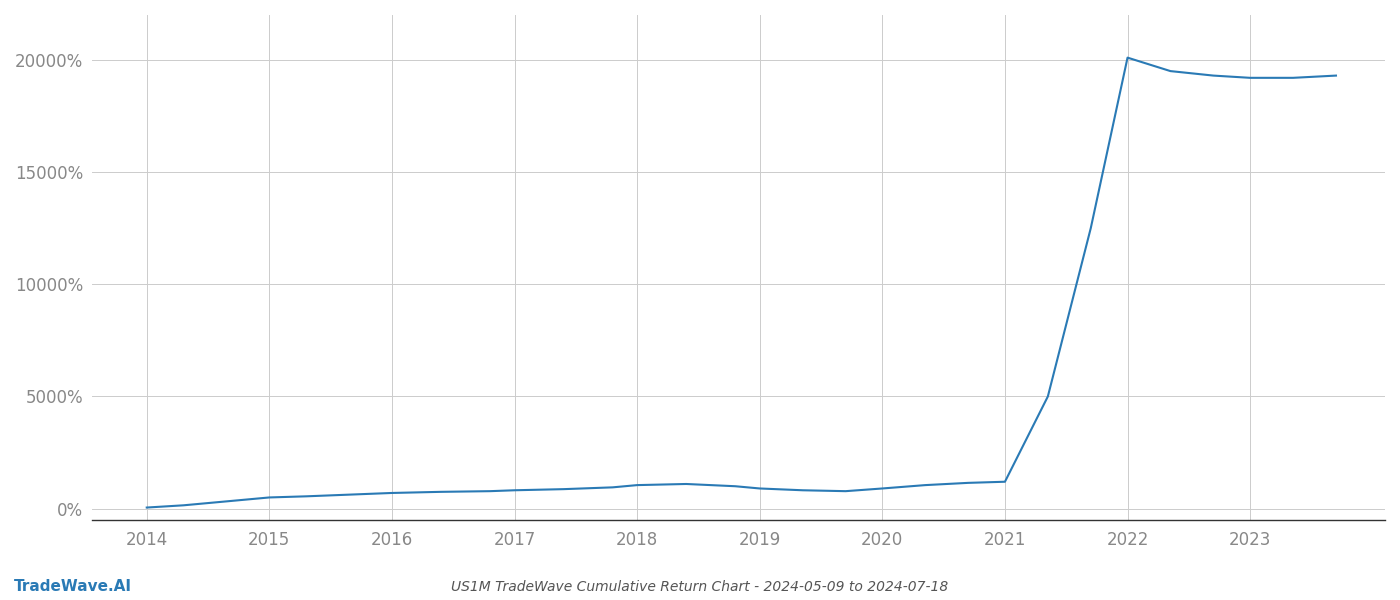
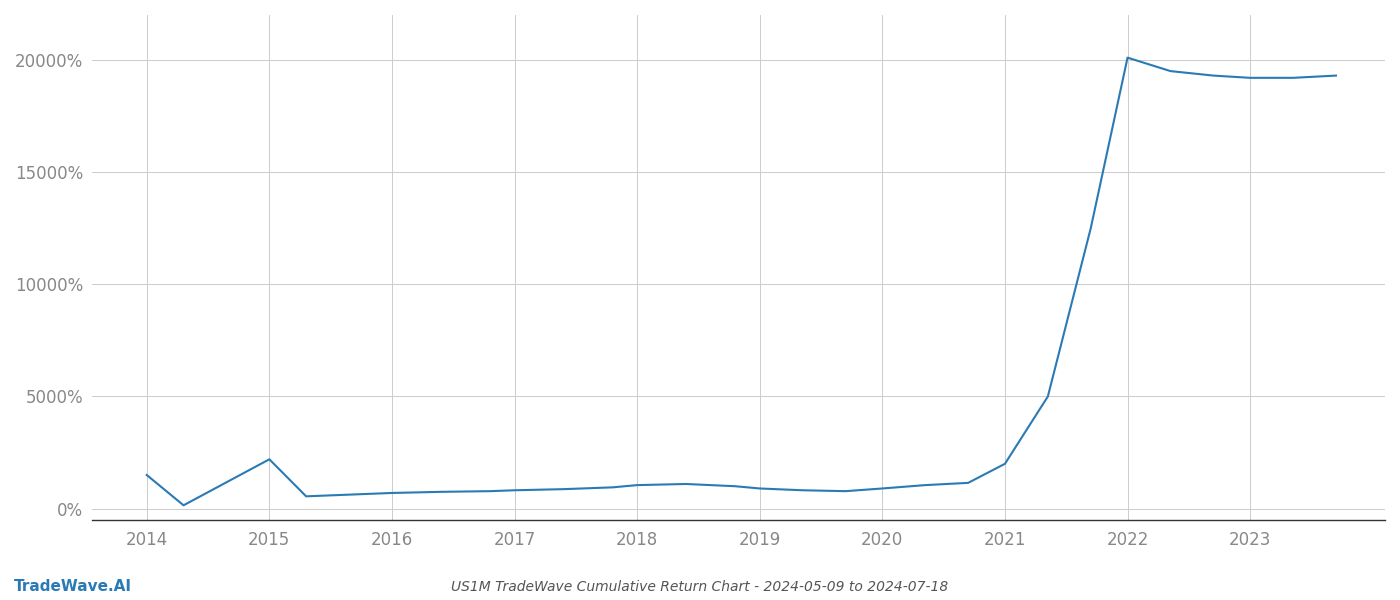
2014: 50% -> 1500%
2015: 500% -> 2200%
2021: 1200% -> 2000%
